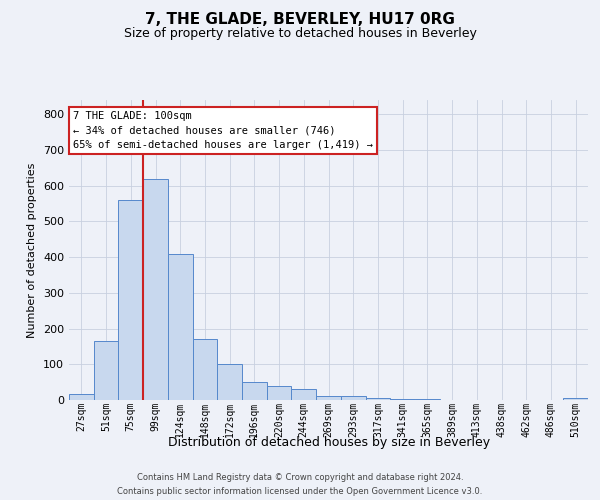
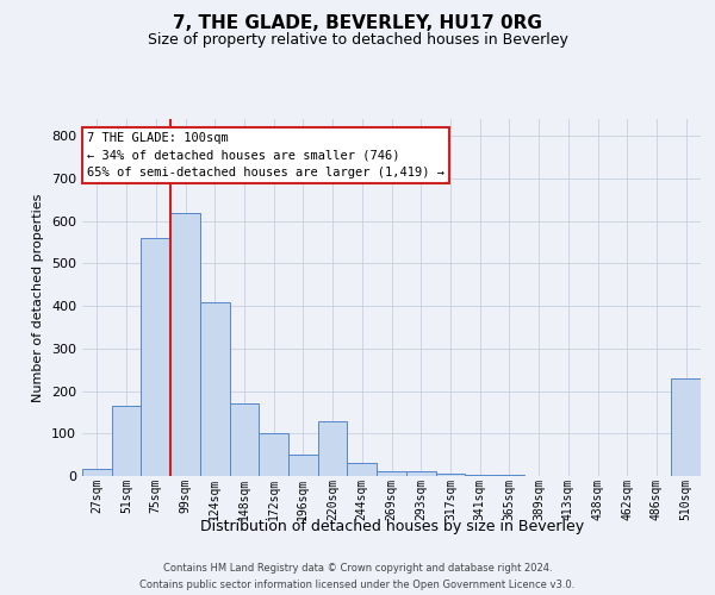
220sqm: 40 -> 130
510sqm: 6 -> 230
